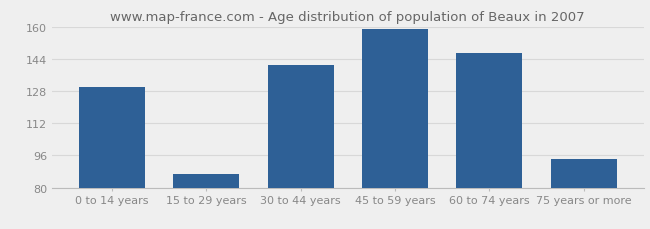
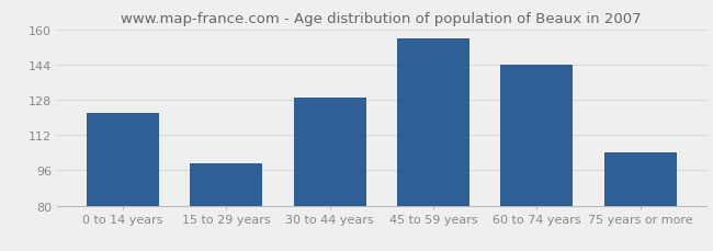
0 to 14 years: 130 -> 122
15 to 29 years: 87 -> 99
30 to 44 years: 141 -> 129
45 to 59 years: 159 -> 156
60 to 74 years: 147 -> 144
75 years or more: 94 -> 104
